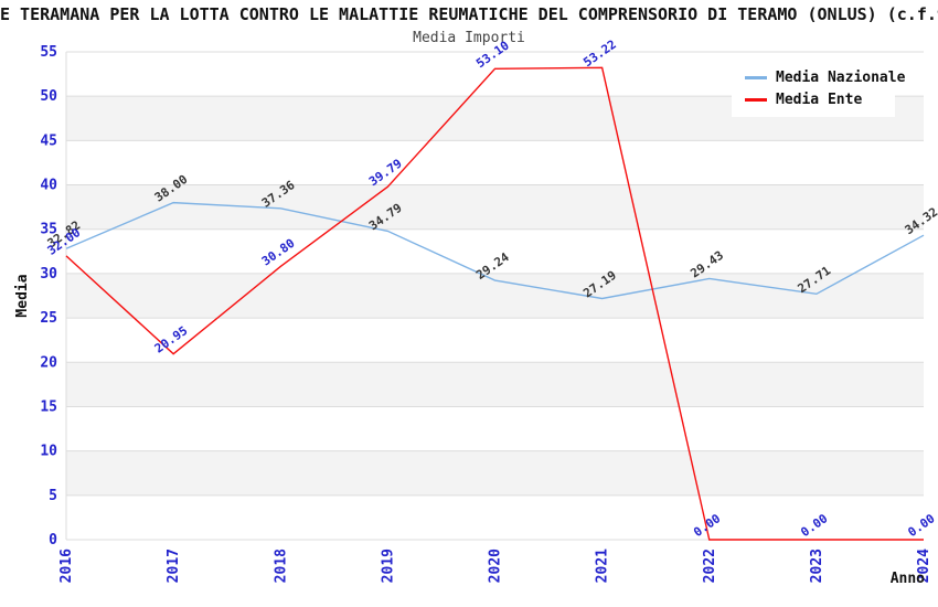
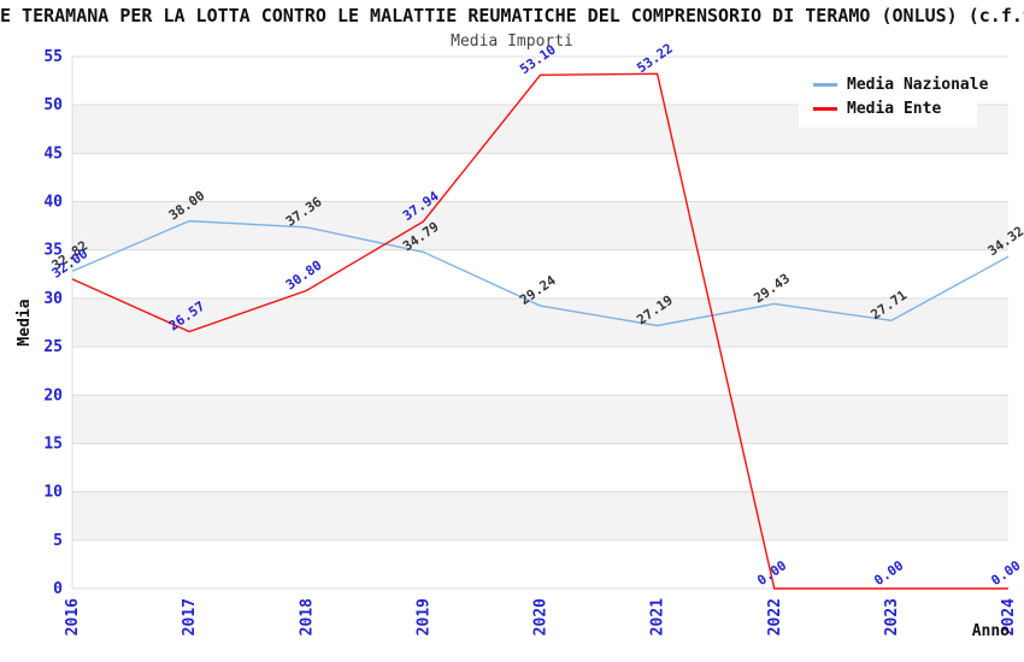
Media Ente/2017: 20.95 -> 26.57
Media Ente/2019: 39.79 -> 37.94
